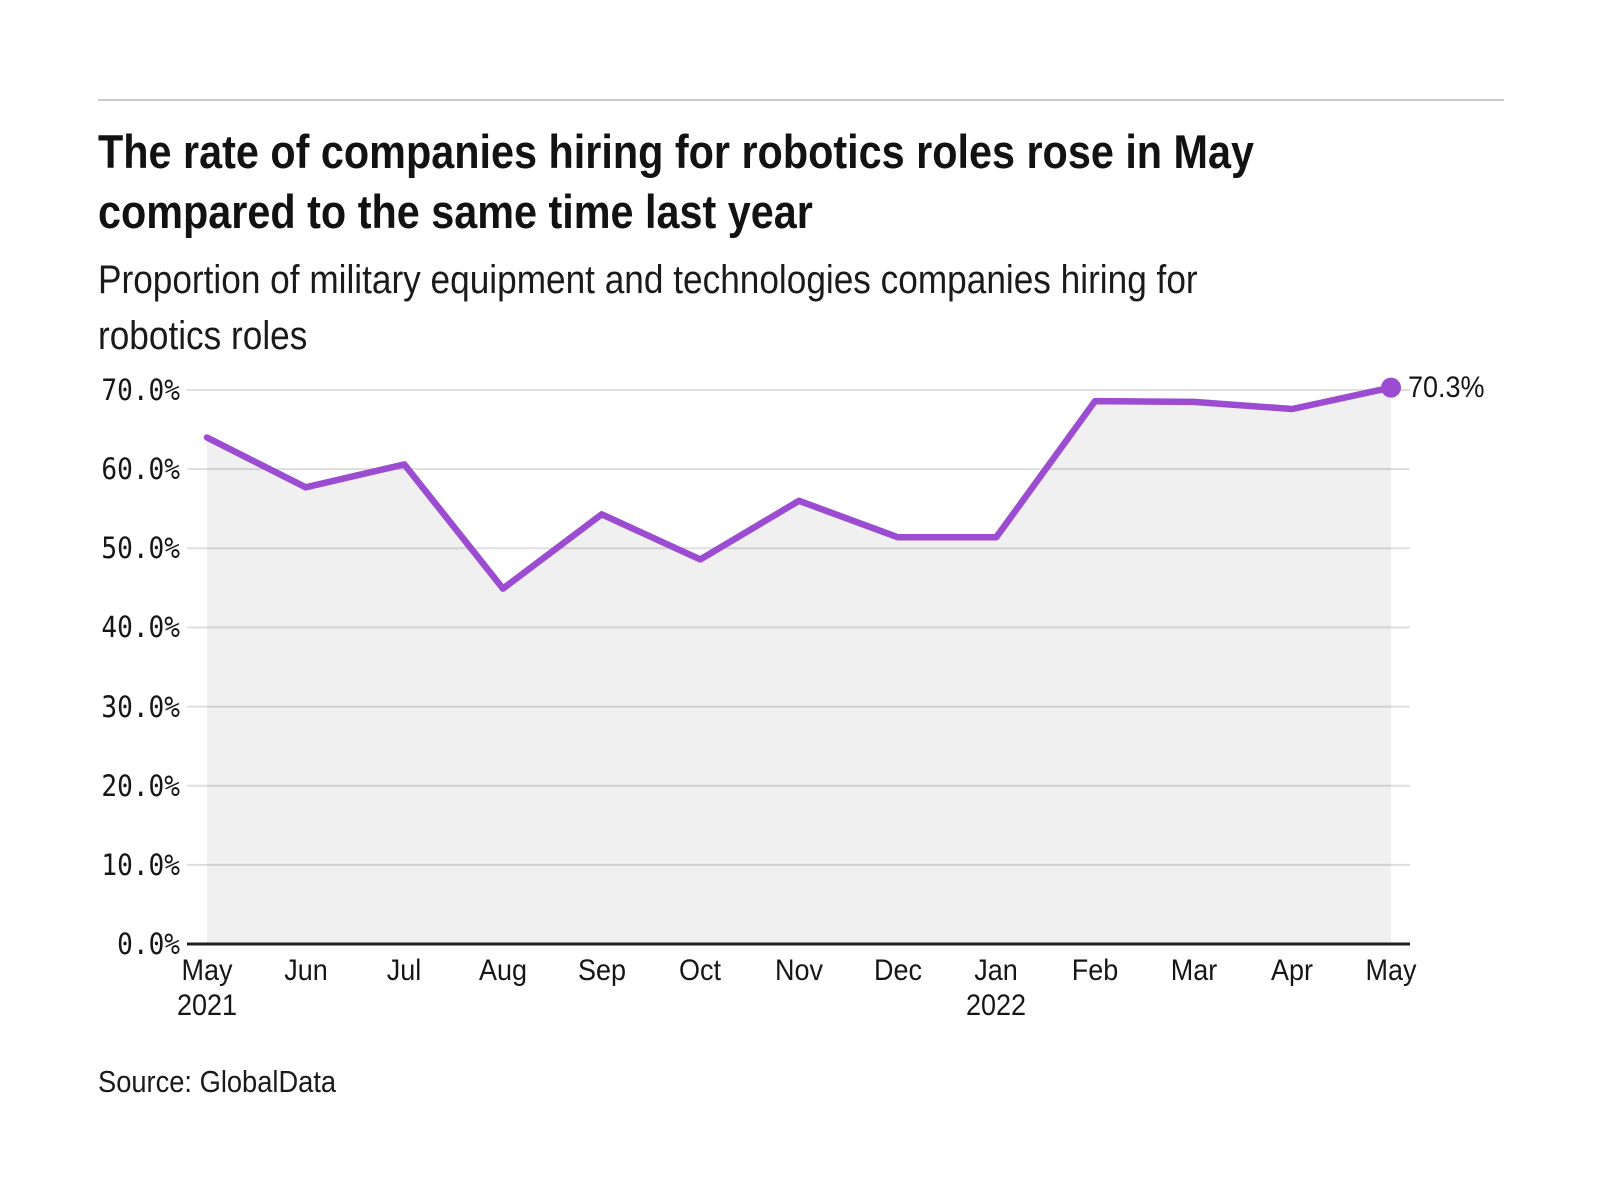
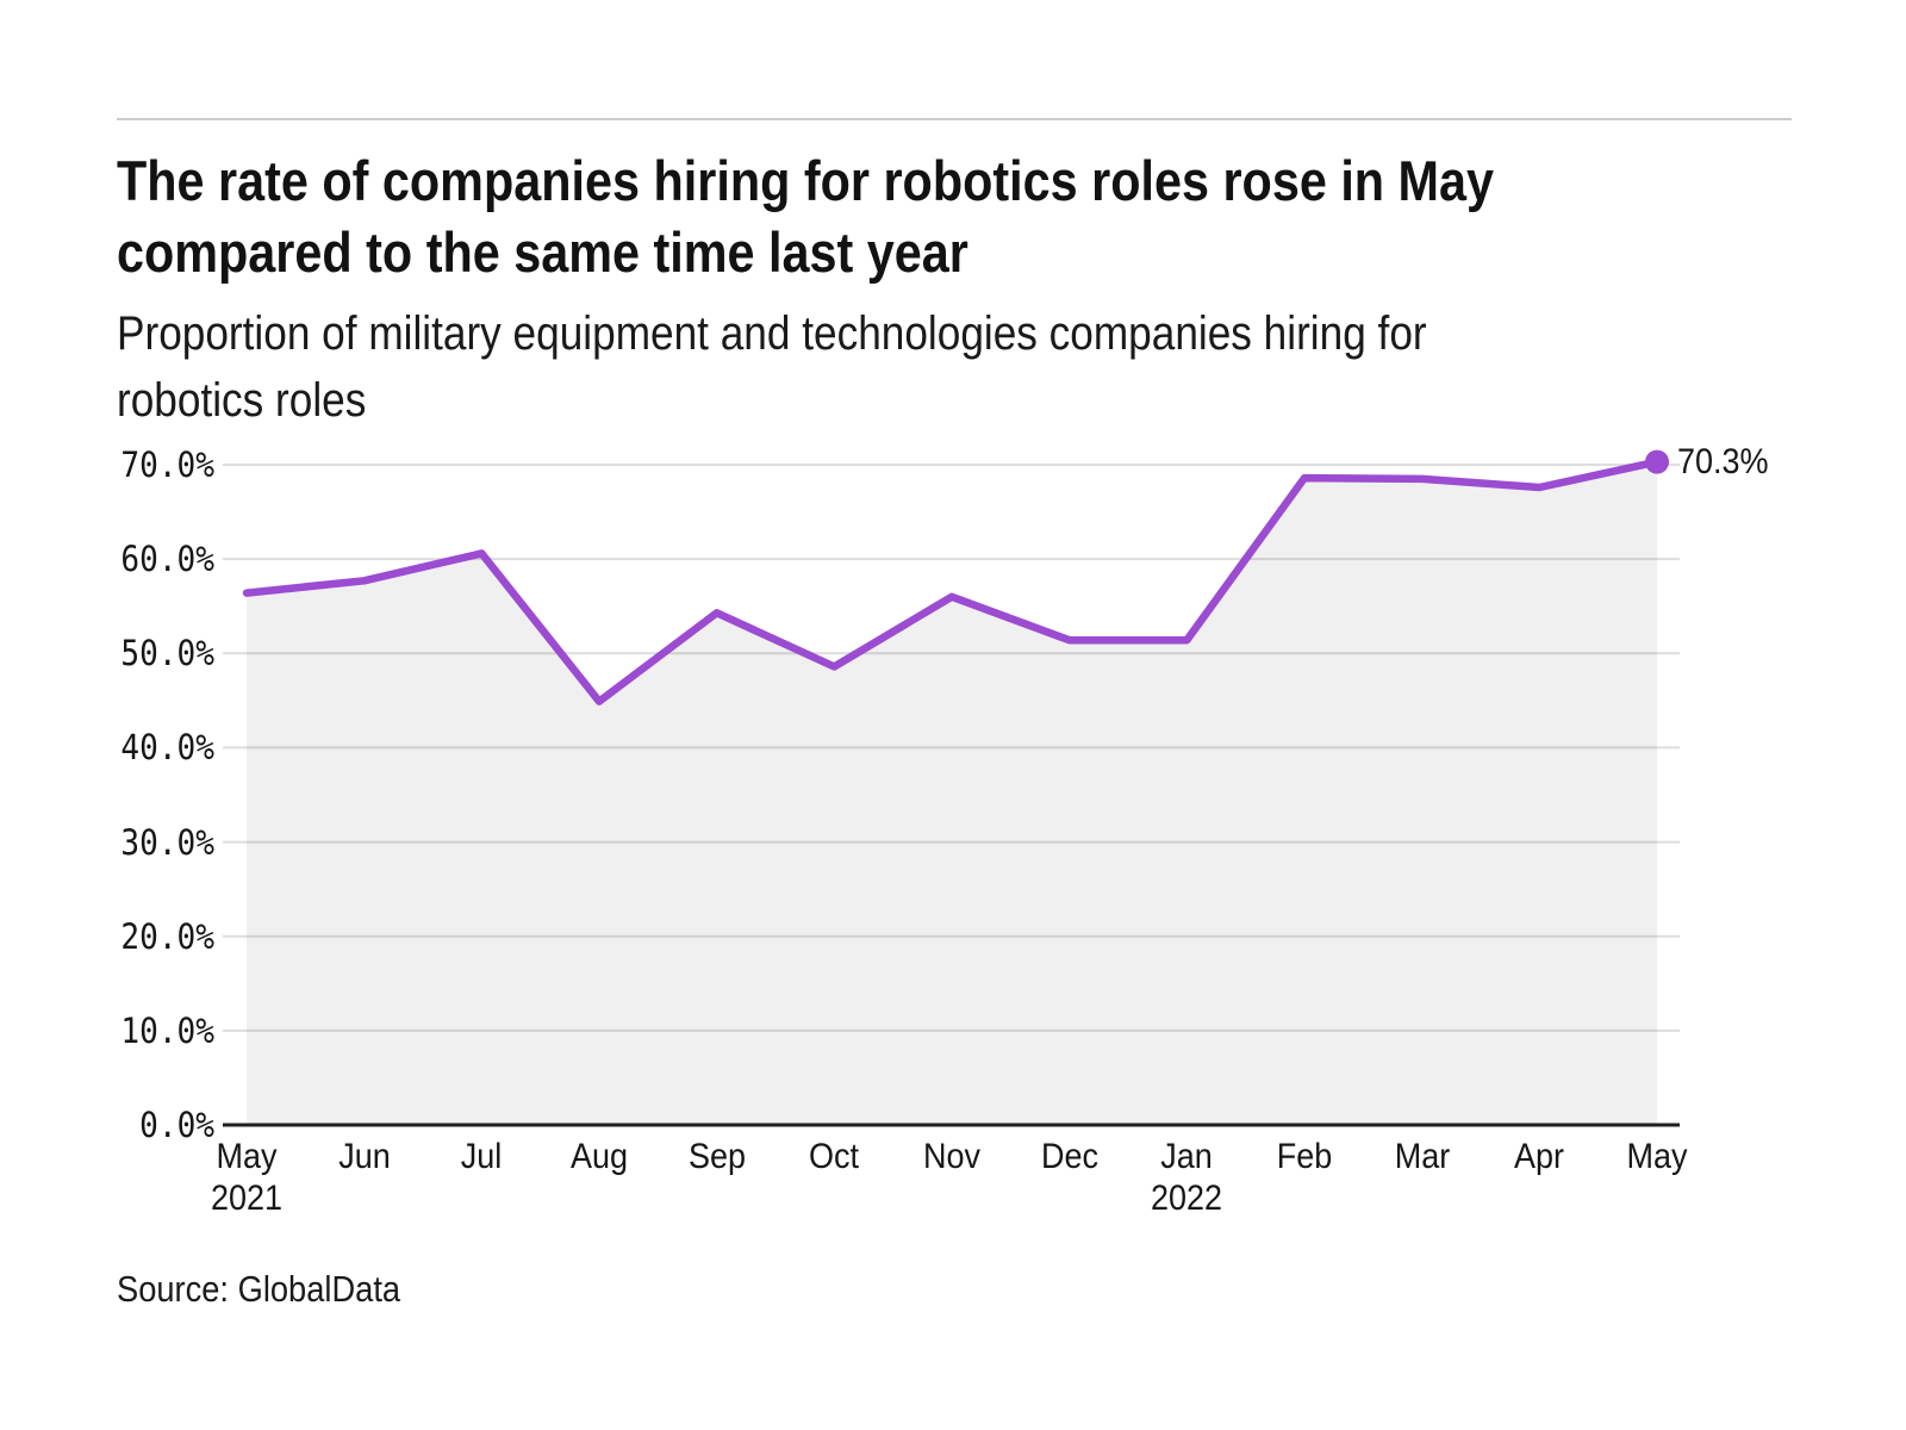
May 2021: 64% -> 56%
